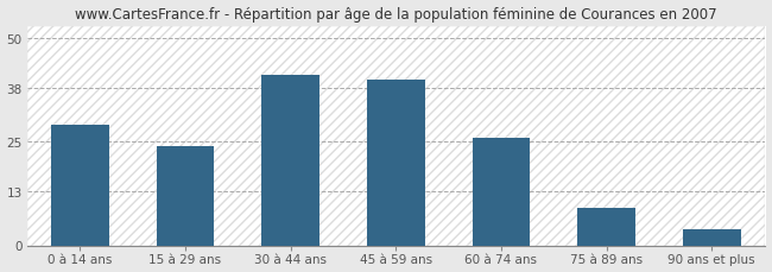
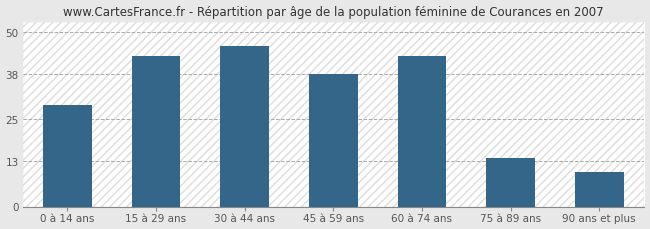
15 à 29 ans: 24 -> 43
30 à 44 ans: 41 -> 46
45 à 59 ans: 40 -> 38
60 à 74 ans: 26 -> 43
75 à 89 ans: 9 -> 14
90 ans et plus: 4 -> 10
